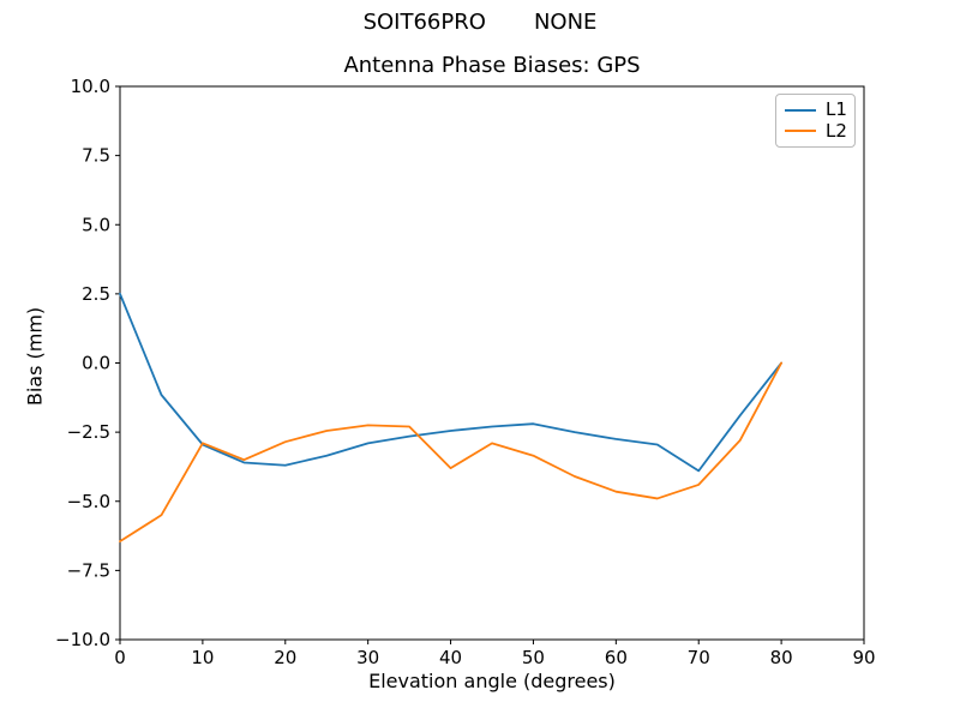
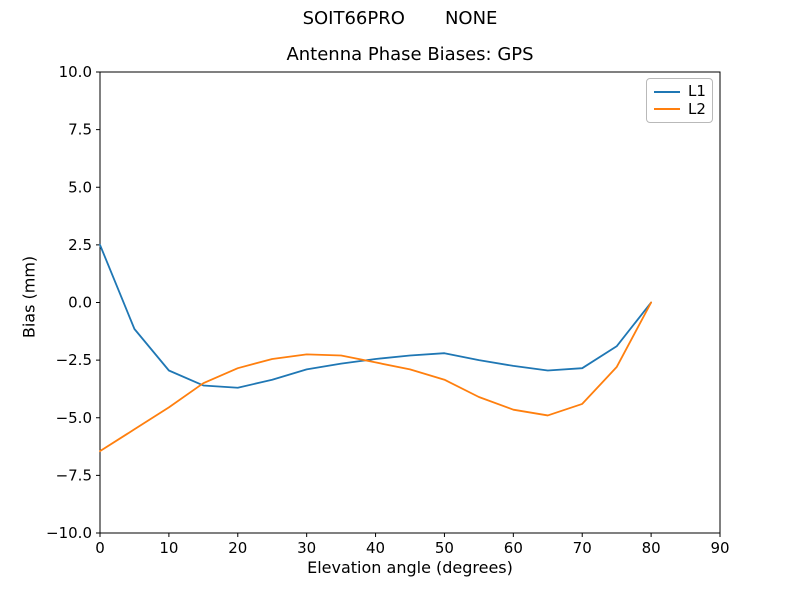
L2/10: -2.9 -> -4.5
L2/40: -3.8 -> -2.6
L1/70: -3.9 -> -2.9
